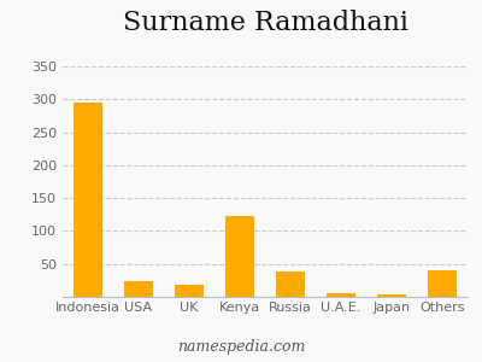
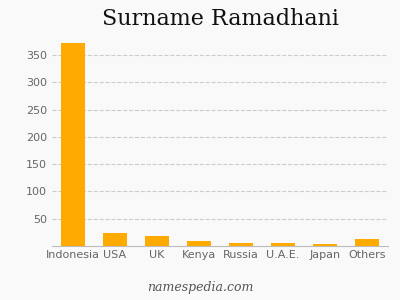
Indonesia: 296 -> 372
Kenya: 122 -> 9
Russia: 38 -> 6
Others: 40 -> 13
